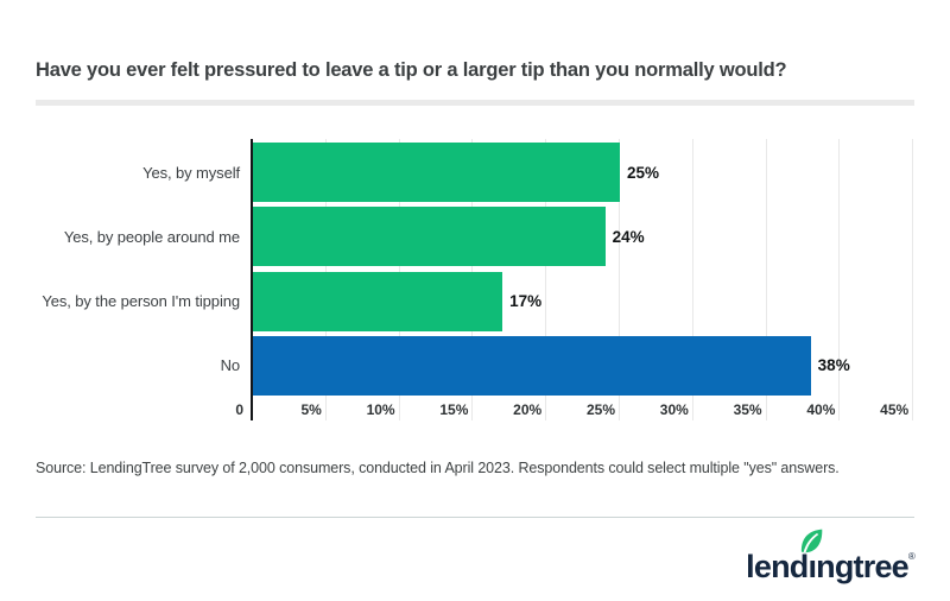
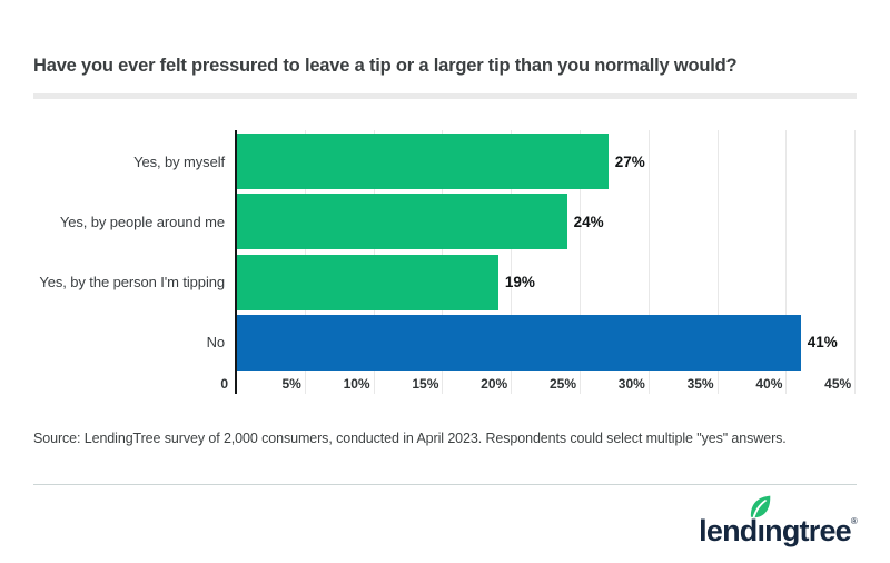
Yes, by myself: 25% -> 27%
Yes, by the person I'm tipping: 17% -> 19%
No: 38% -> 41%
